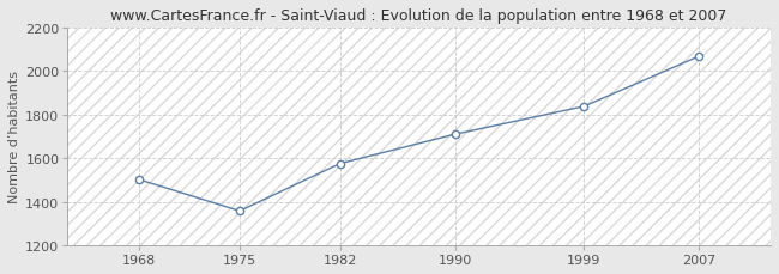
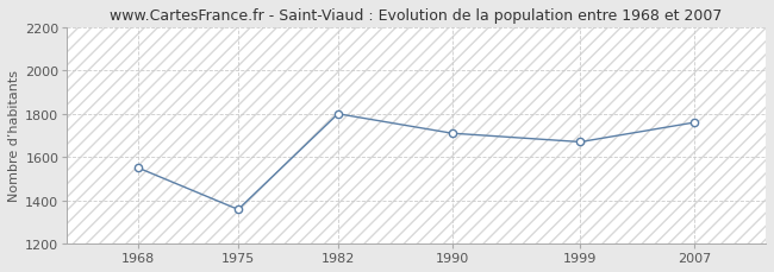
1968: 1500 -> 1550
1982: 1580 -> 1800
1999: 1840 -> 1670
2007: 2070 -> 1760
